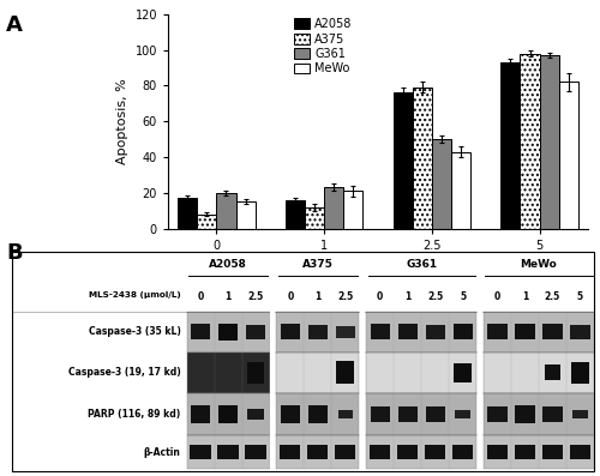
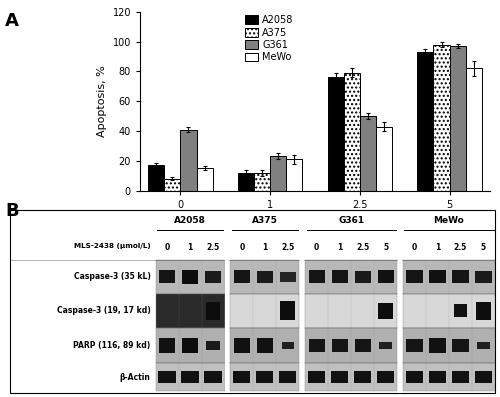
G361/0: 20 -> 41
A2058/1: 16 -> 12
